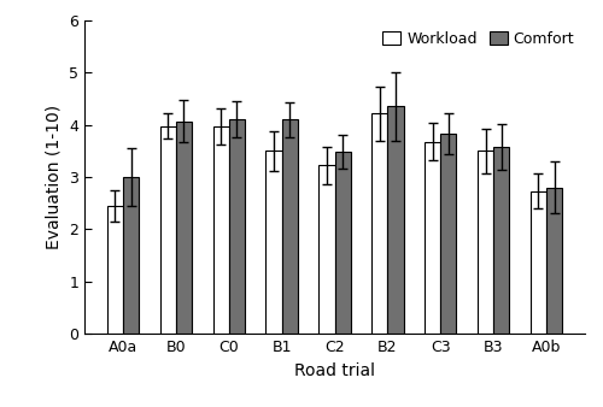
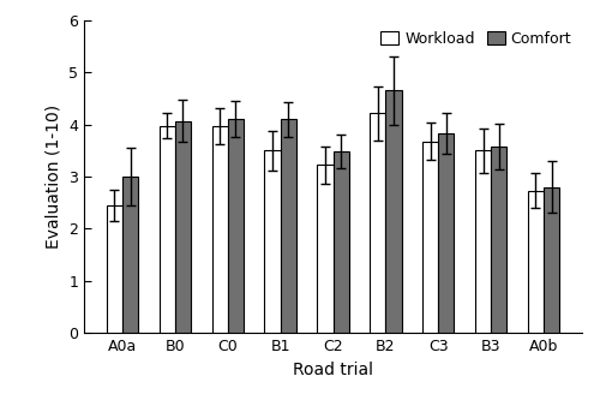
Comfort/B2: 4.35 -> 4.65
